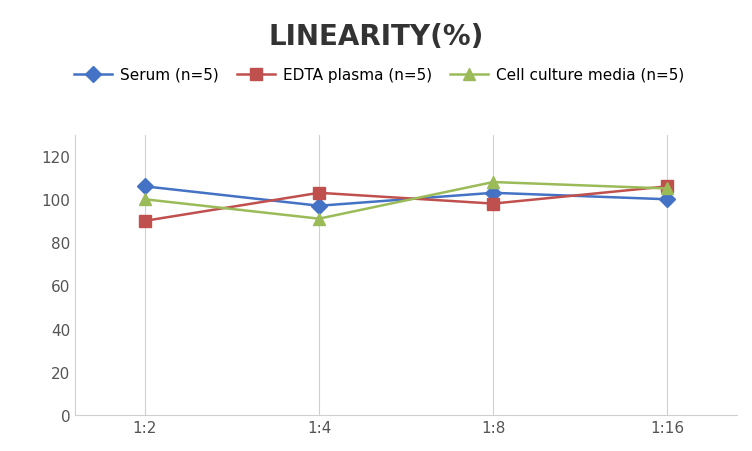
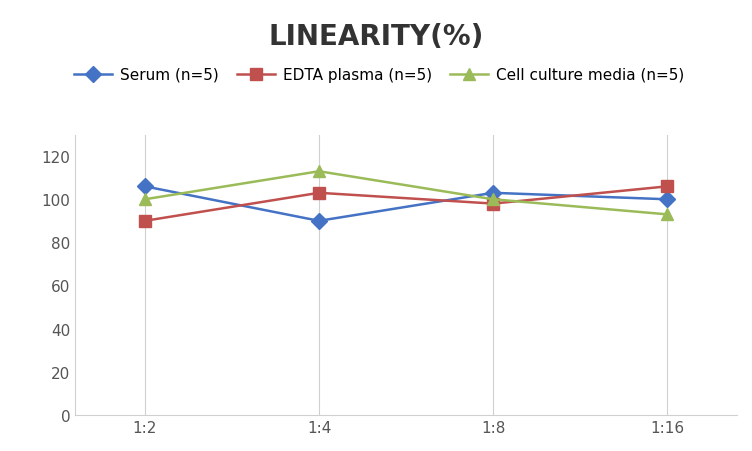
Serum (n=5)/1:4: 97 -> 90
Cell culture media (n=5)/1:4: 91 -> 113
Cell culture media (n=5)/1:8: 108 -> 100
Cell culture media (n=5)/1:16: 105 -> 93
